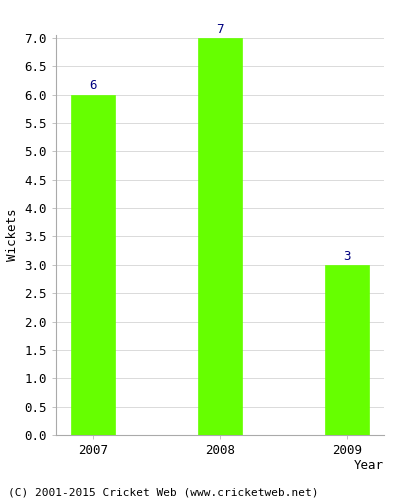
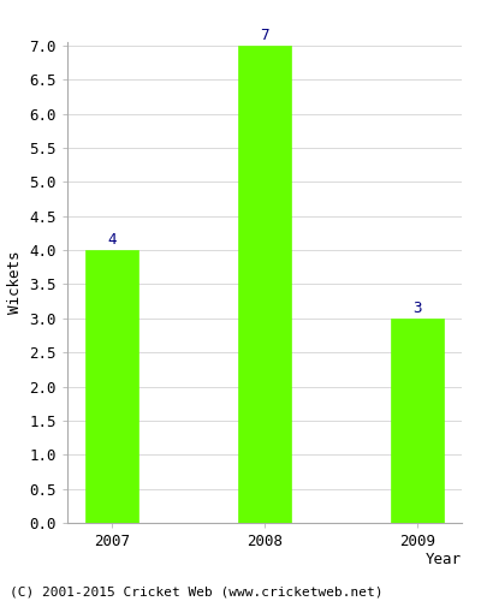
2007: 6 -> 4
